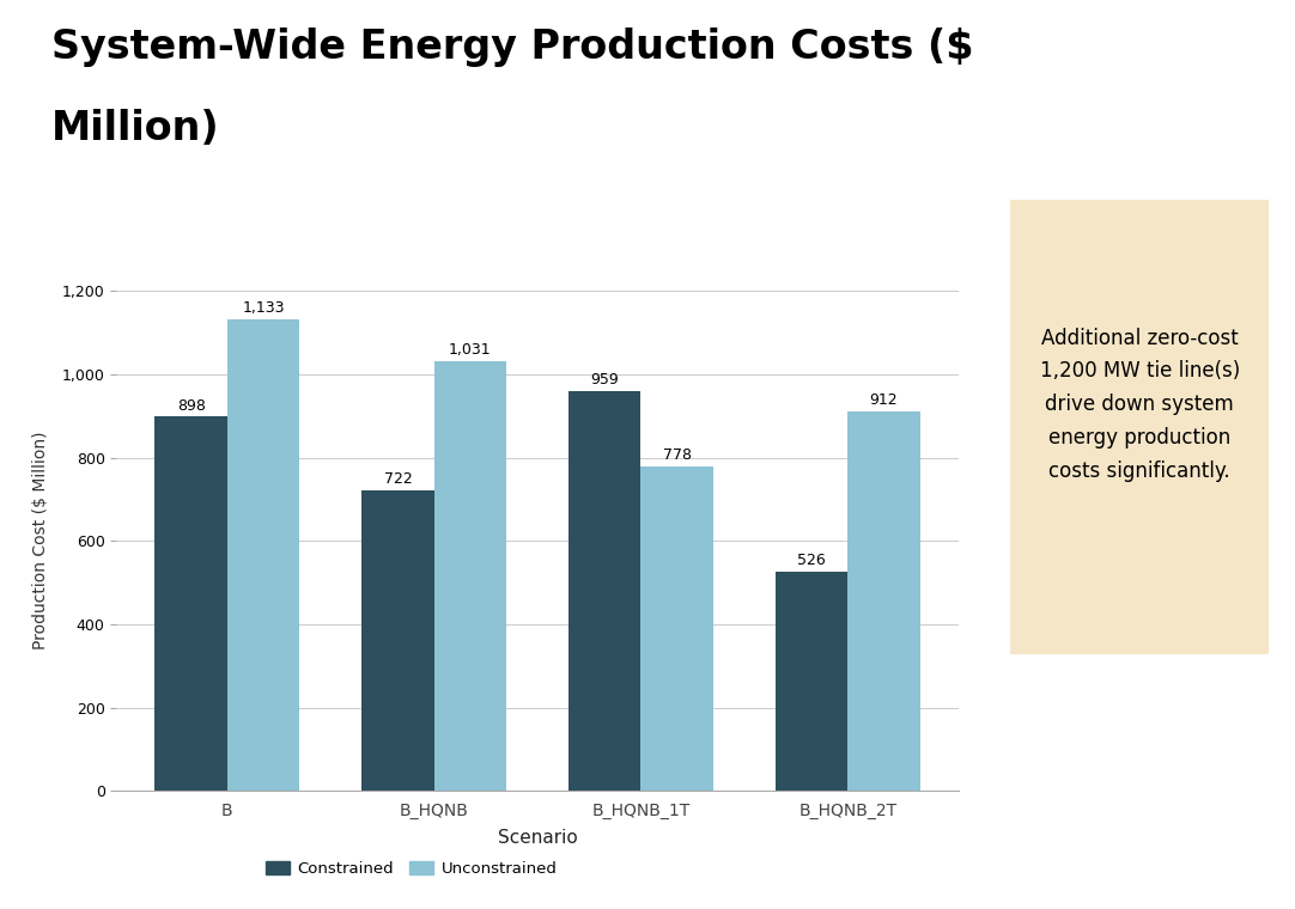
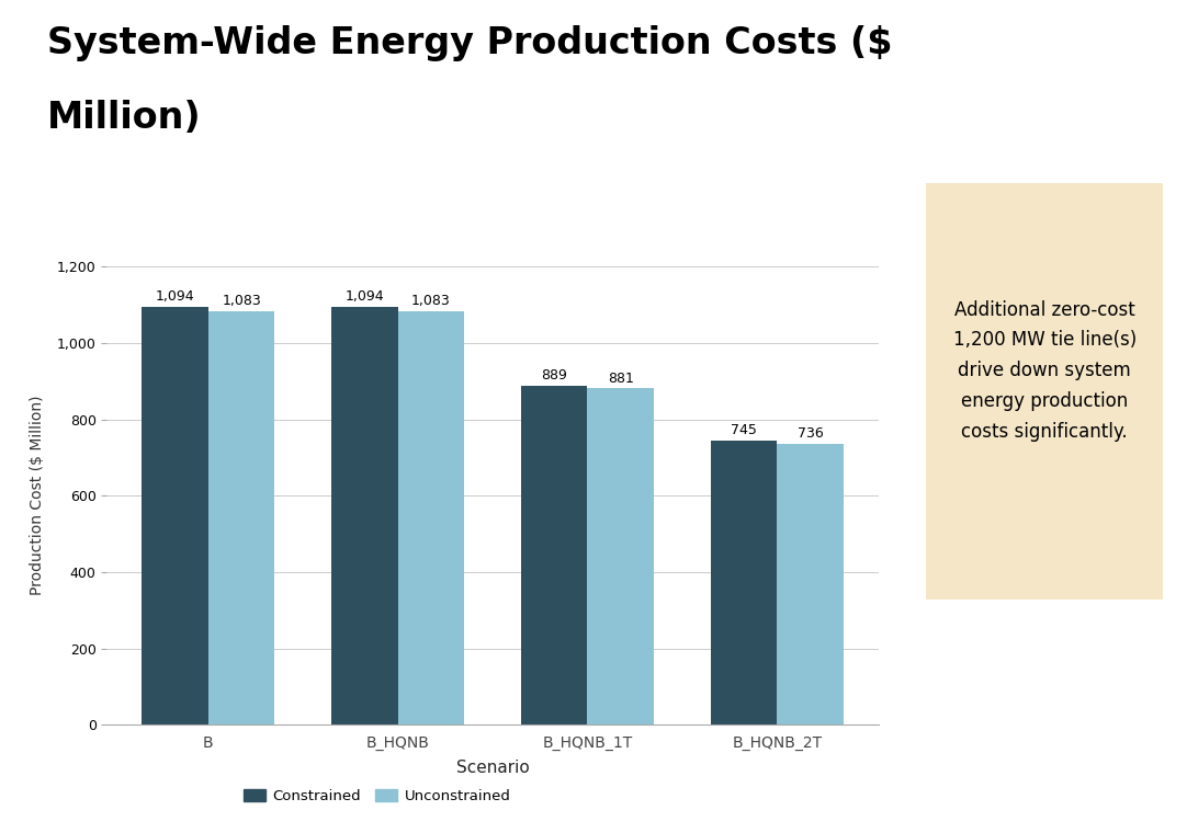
Constrained/B: 898 -> 1,094
Unconstrained/B: 1,133 -> 1,083
Constrained/B_HQNB: 722 -> 1,094
Unconstrained/B_HQNB: 1,031 -> 1,083
Constrained/B_HQNB_1T: 959 -> 889
Unconstrained/B_HQNB_1T: 778 -> 881
Constrained/B_HQNB_2T: 526 -> 745
Unconstrained/B_HQNB_2T: 912 -> 736
